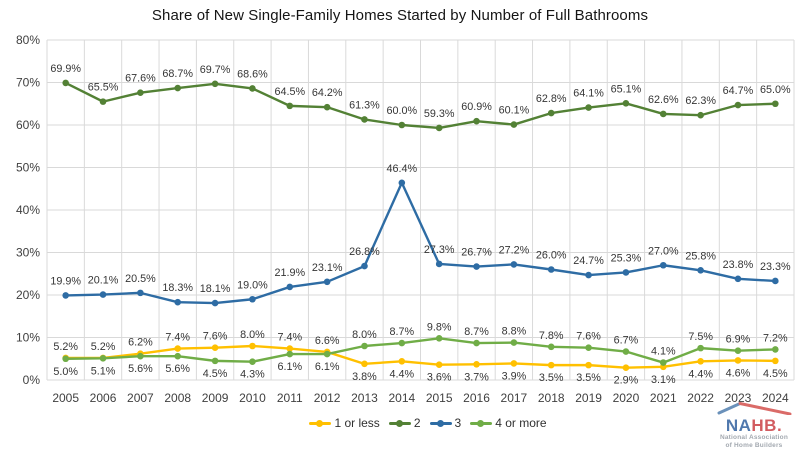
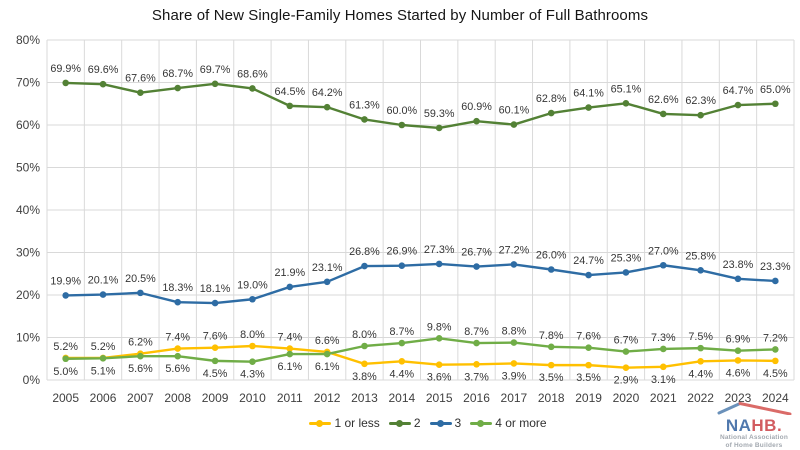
2/2006: 65.5% -> 69.6%
3/2014: 46.4% -> 26.9%
4 or more/2021: 4.1% -> 7.3%
